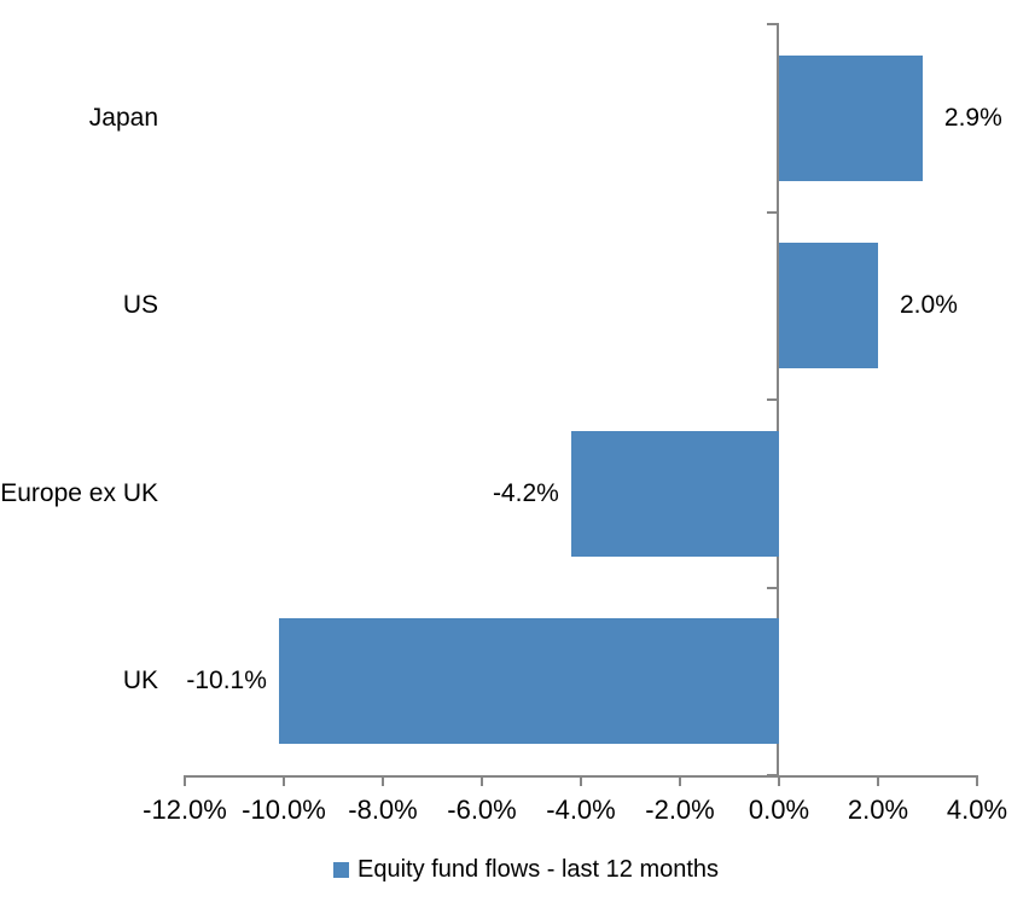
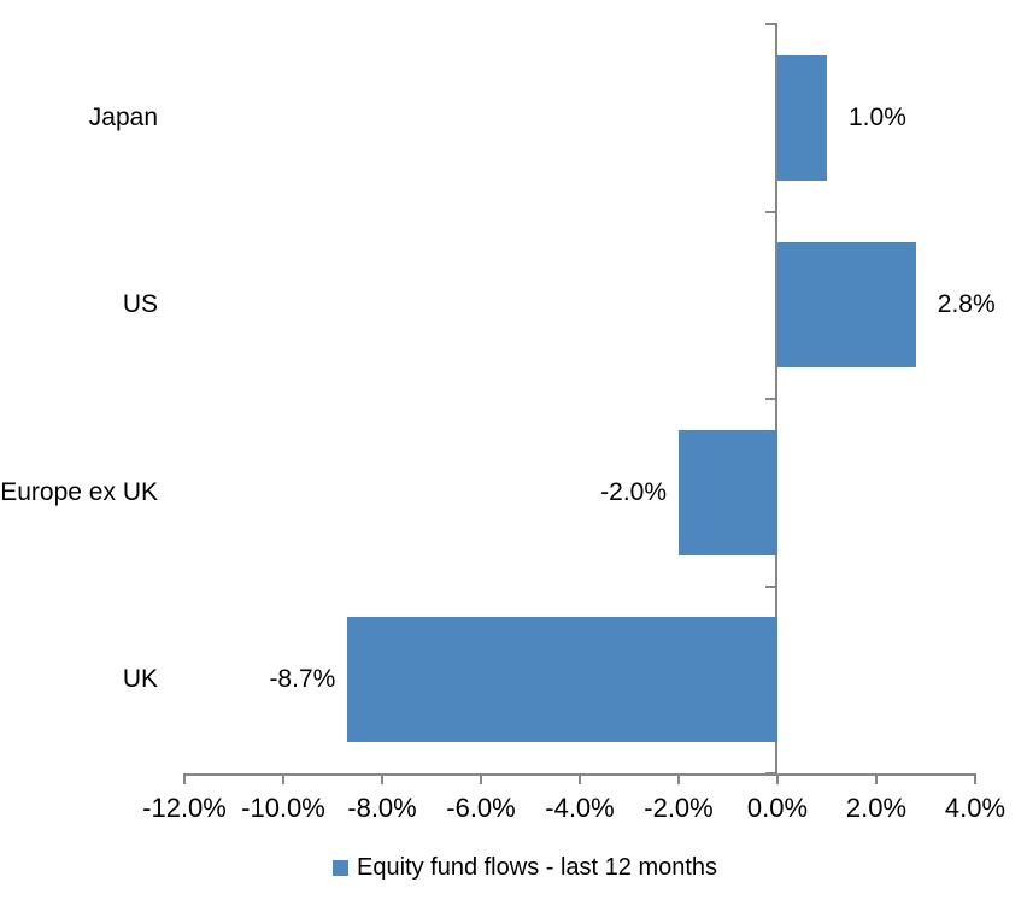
Japan: 2.9% -> 1.0%
US: 2.0% -> 2.8%
Europe ex UK: -4.2% -> -2.0%
UK: -10.1% -> -8.7%
